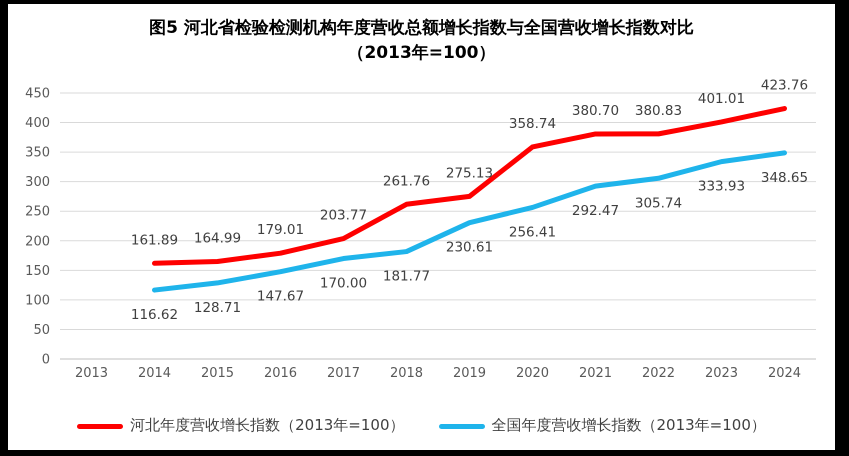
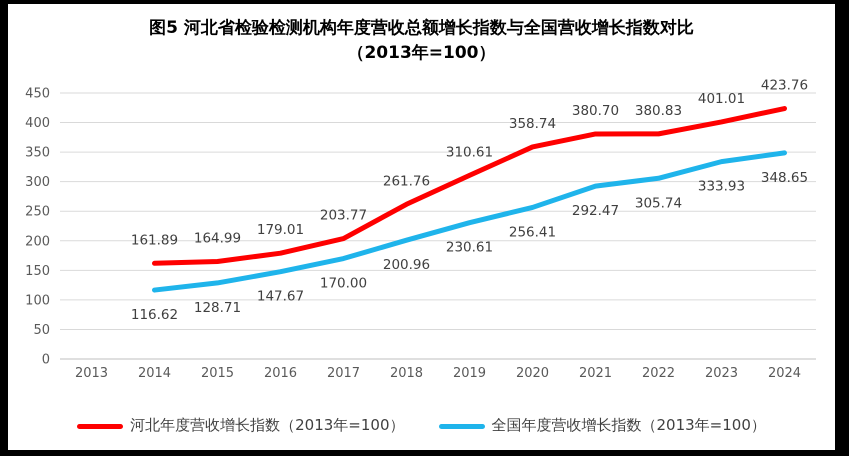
全国年度营收增长指数（2013年=100）/2018: 181.77 -> 200.96
河北年度营收增长指数（2013年=100）/2019: 275.13 -> 310.61
